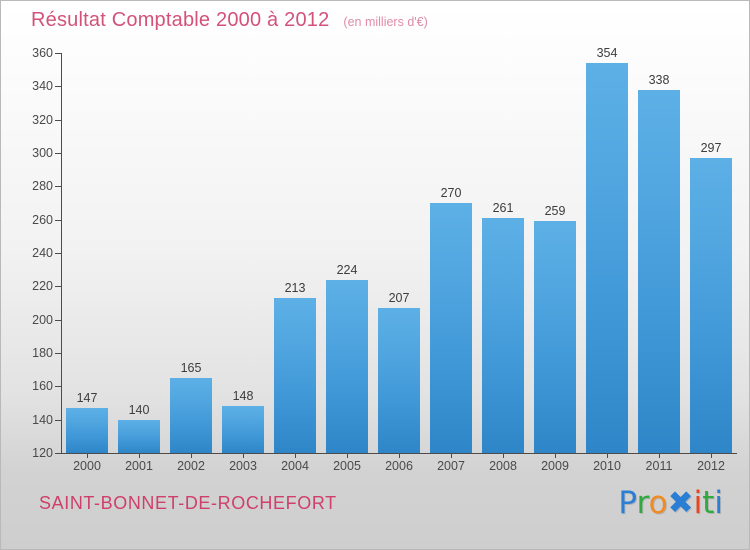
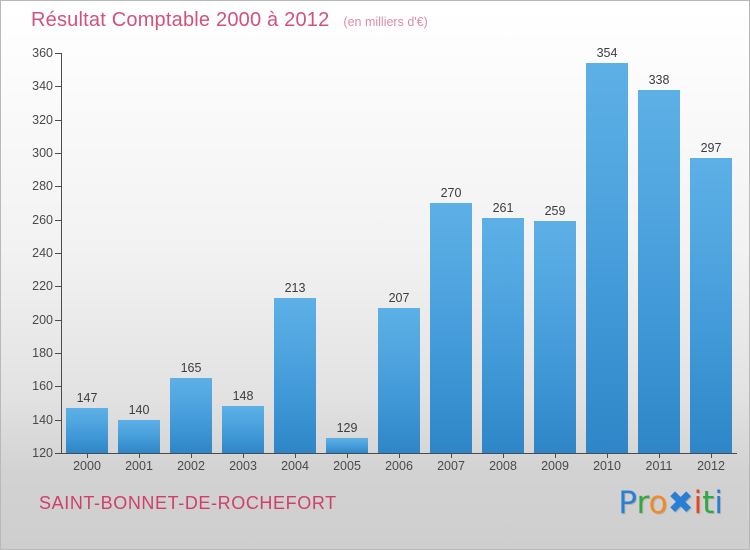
2005: 224 -> 129
